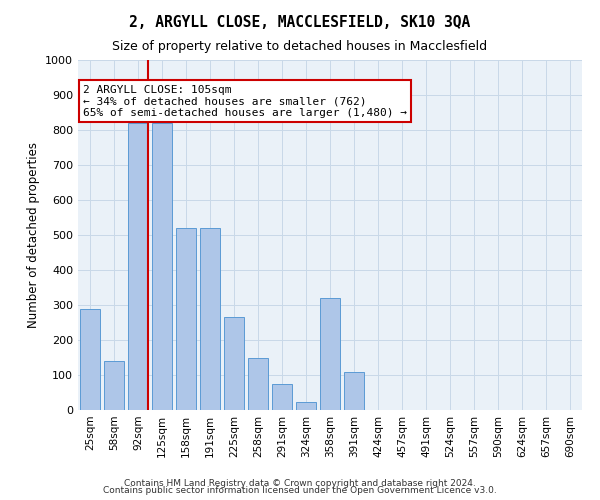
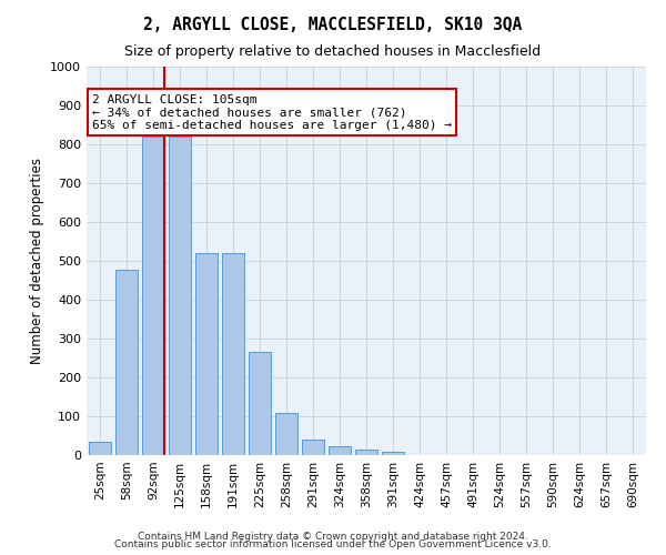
25sqm: 290 -> 33
58sqm: 140 -> 478
258sqm: 150 -> 110
291sqm: 75 -> 40
358sqm: 320 -> 13
391sqm: 110 -> 10
